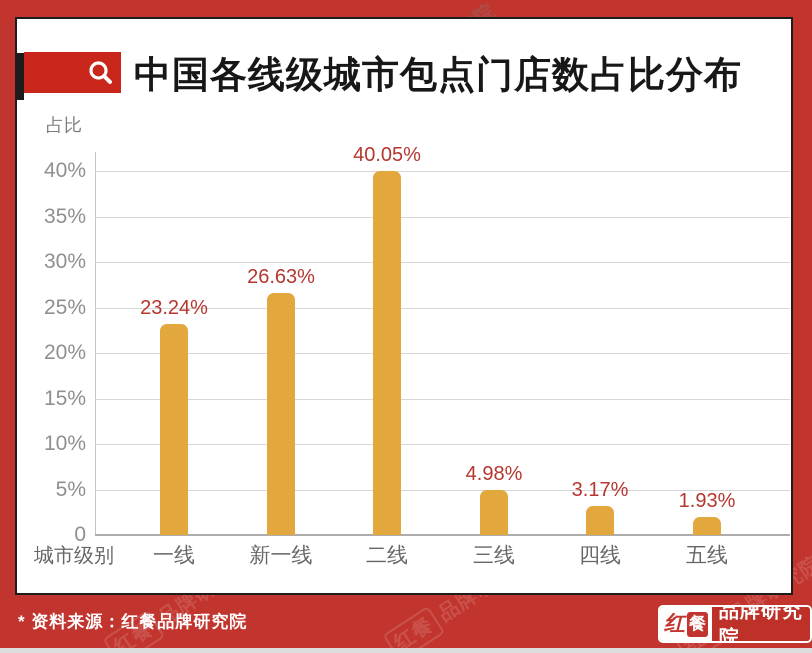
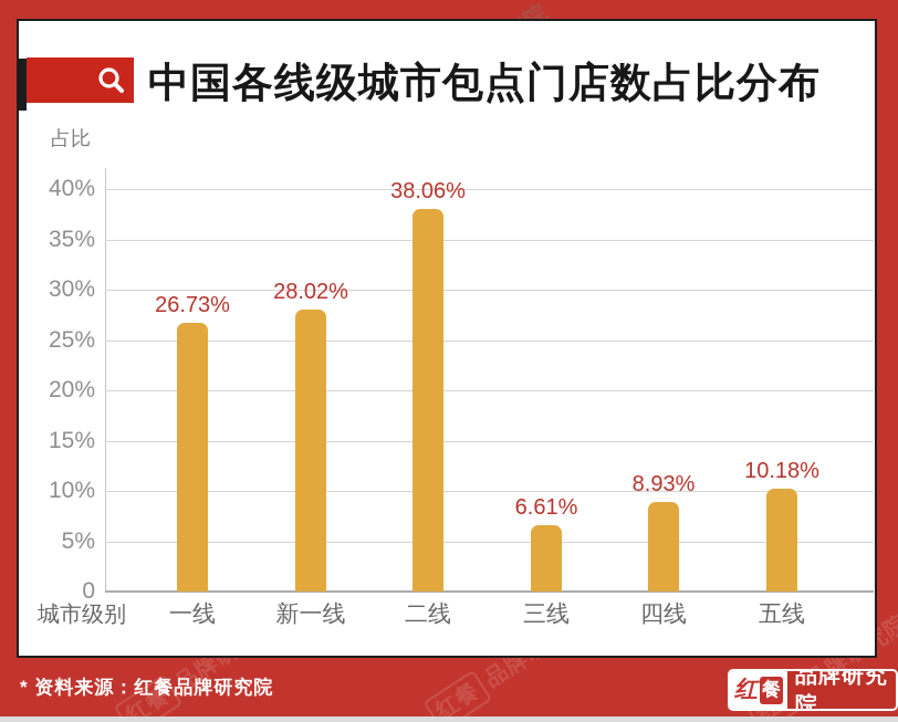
一线: 23.24% -> 26.73%
新一线: 26.63% -> 28.02%
二线: 40.05% -> 38.06%
三线: 4.98% -> 6.61%
四线: 3.17% -> 8.93%
五线: 1.93% -> 10.18%
